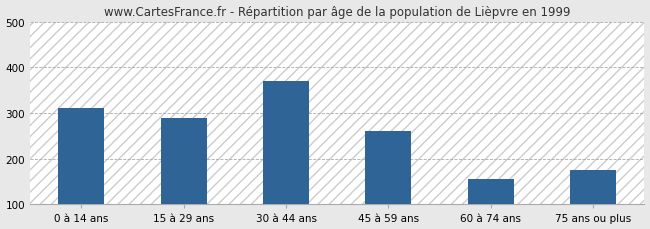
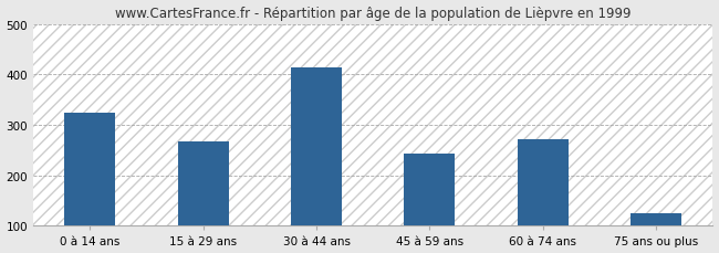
0 à 14 ans: 310 -> 325
15 à 29 ans: 290 -> 268
30 à 44 ans: 370 -> 413
45 à 59 ans: 260 -> 242
60 à 74 ans: 155 -> 272
75 ans ou plus: 175 -> 125
